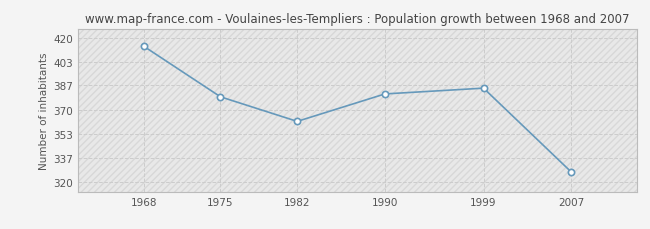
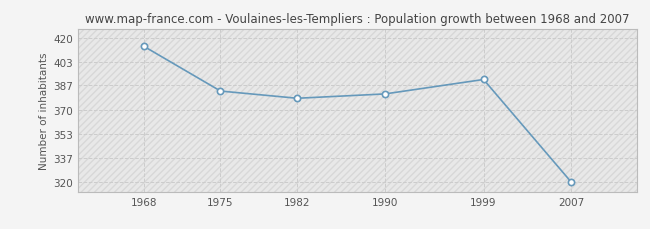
1975: 379 -> 383
1982: 362 -> 378
1999: 385 -> 391
2007: 327 -> 320
